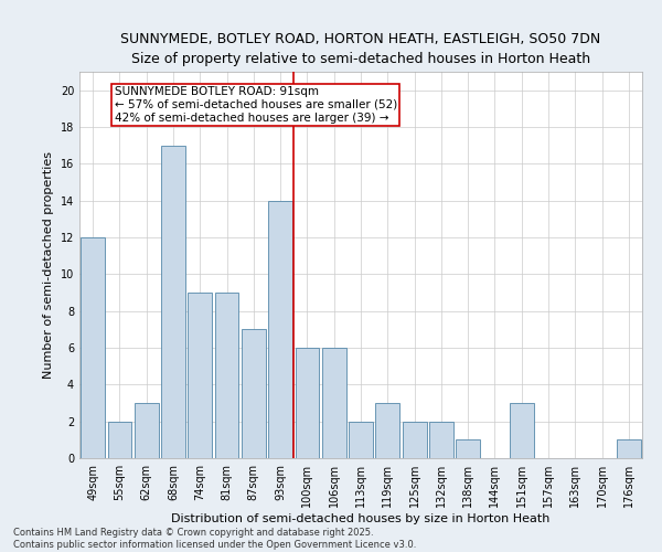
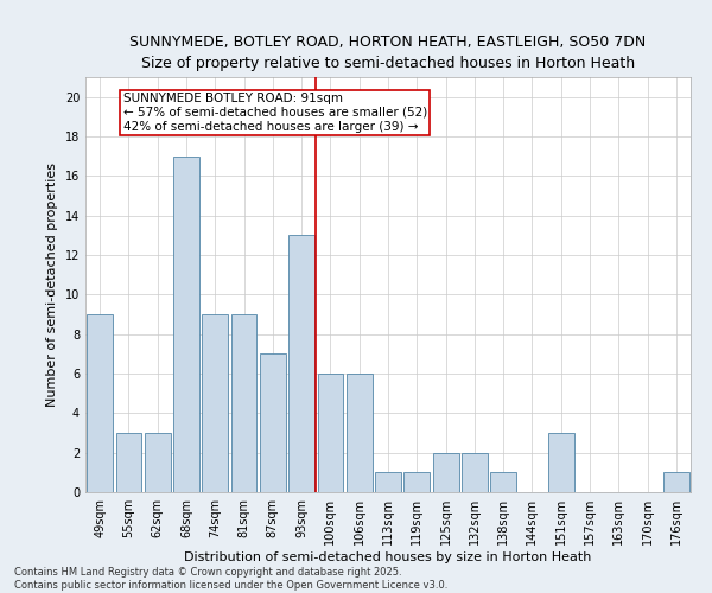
49sqm: 12 -> 9
55sqm: 2 -> 3
93sqm: 14 -> 13
113sqm: 2 -> 1
119sqm: 3 -> 1
